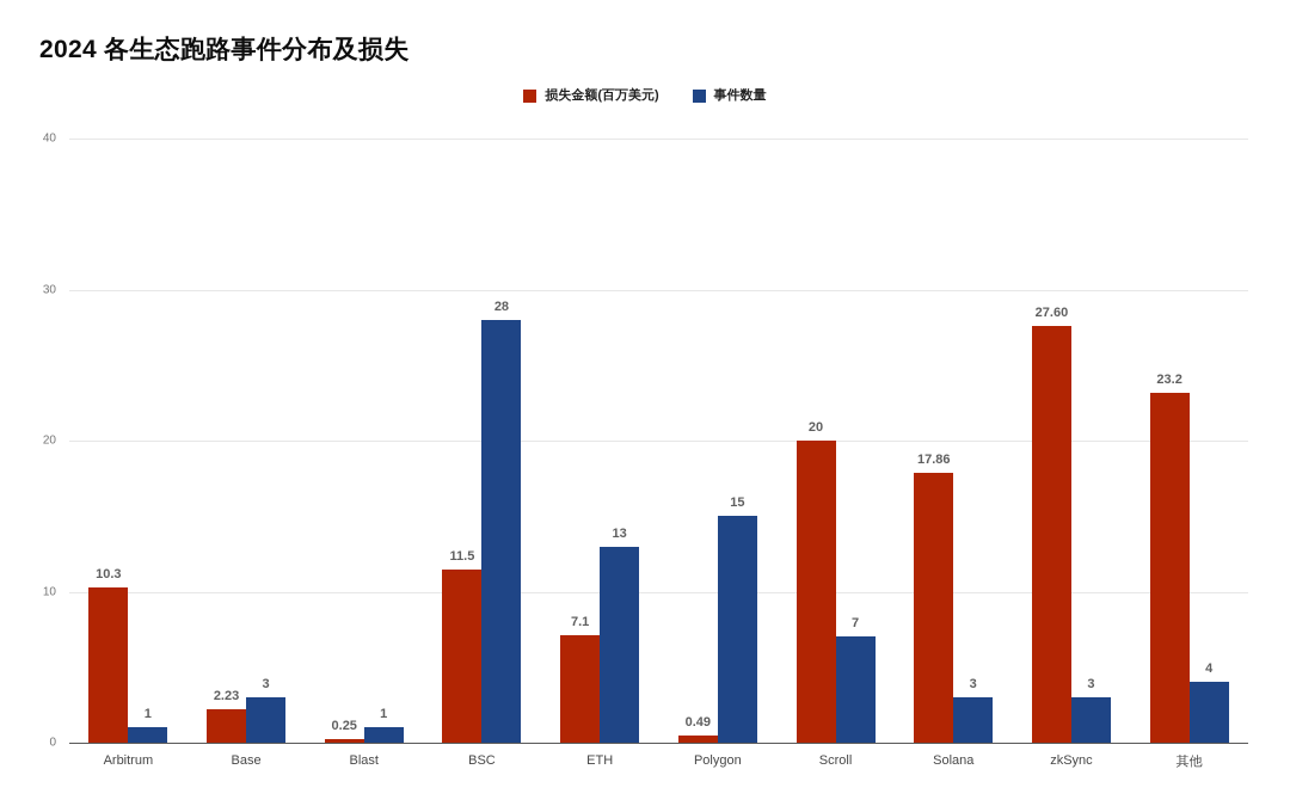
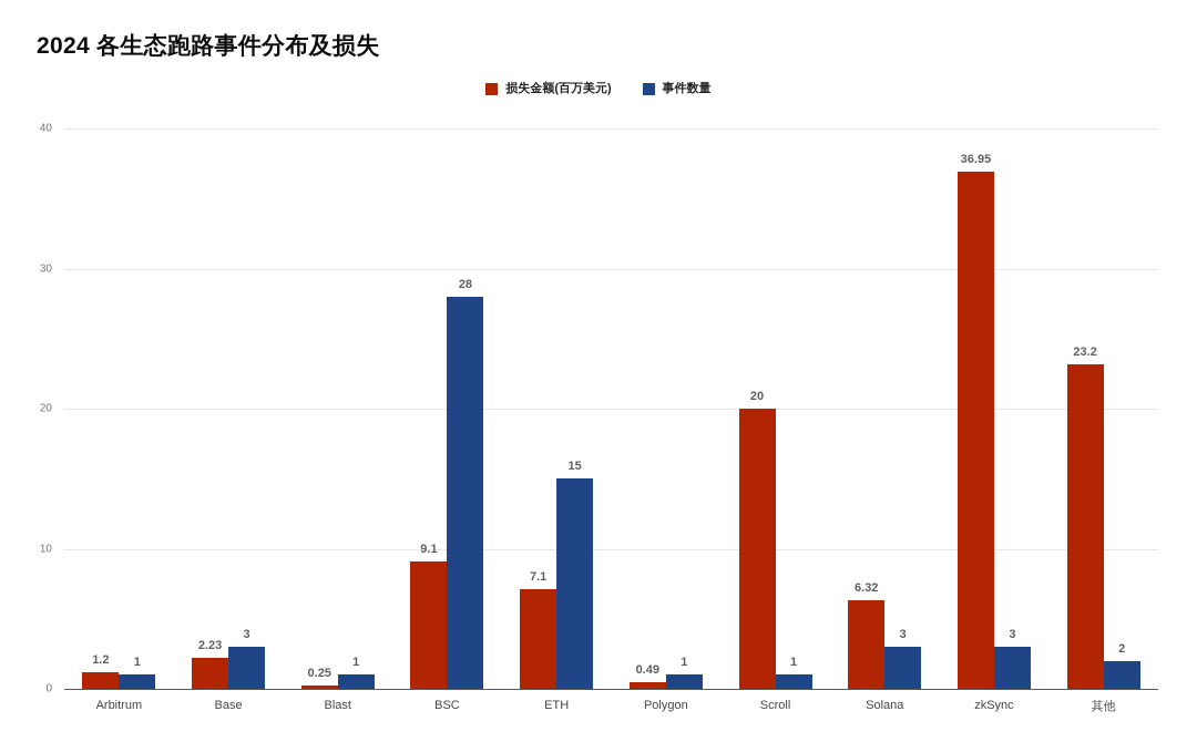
损失金额(百万美元)/Arbitrum: 10.3 -> 1.2
损失金额(百万美元)/BSC: 11.5 -> 9.1
事件数量/ETH: 13 -> 15
事件数量/Polygon: 15 -> 1
事件数量/Scroll: 7 -> 1
损失金额(百万美元)/Solana: 17.86 -> 6.32
损失金额(百万美元)/zkSync: 27.60 -> 36.95
事件数量/其他: 4 -> 2
